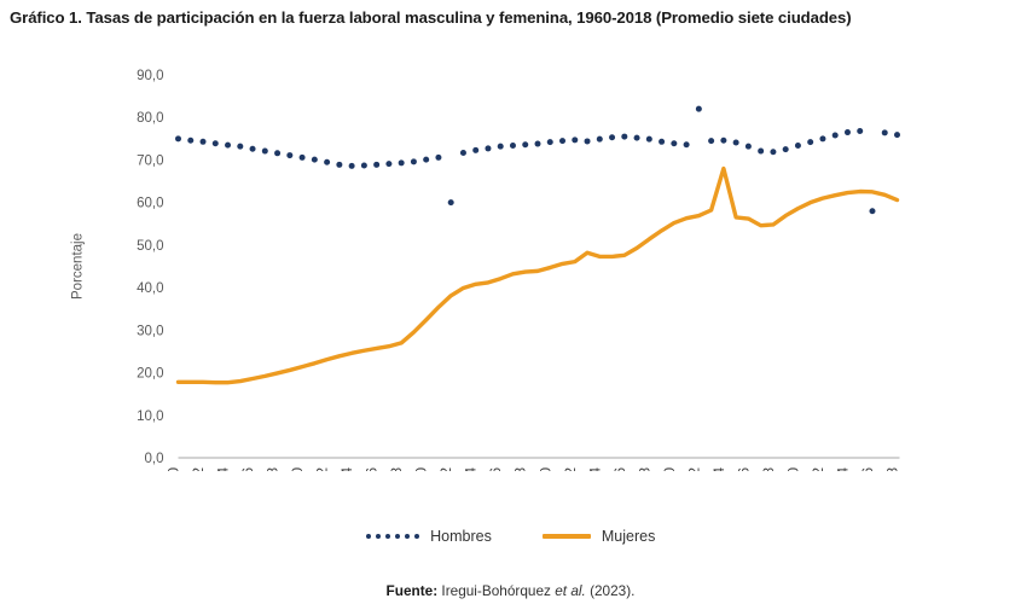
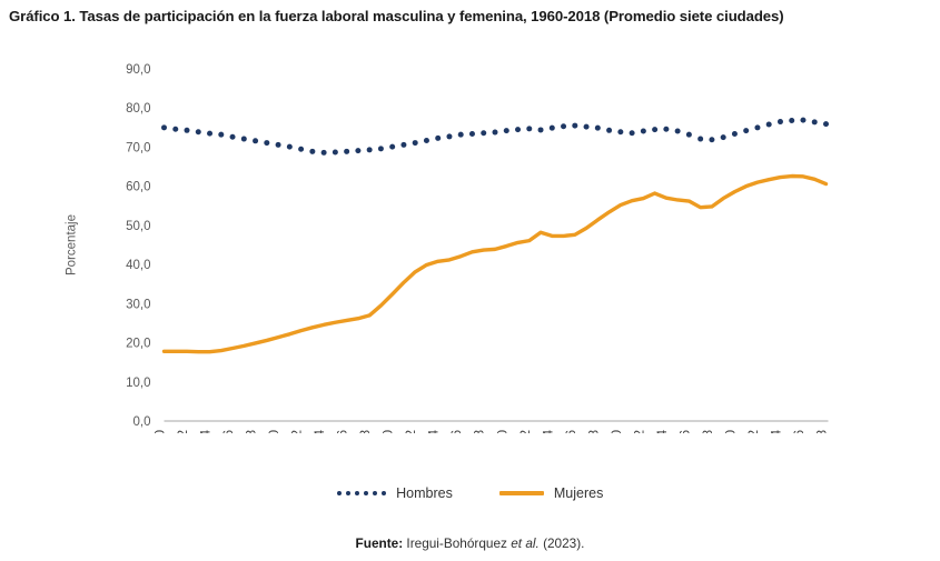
Hombres/1982: 60 -> 71
Hombres/2002: 82 -> 74
Mujeres/2004: 68 -> 57
Hombres/2016: 58 -> 77
